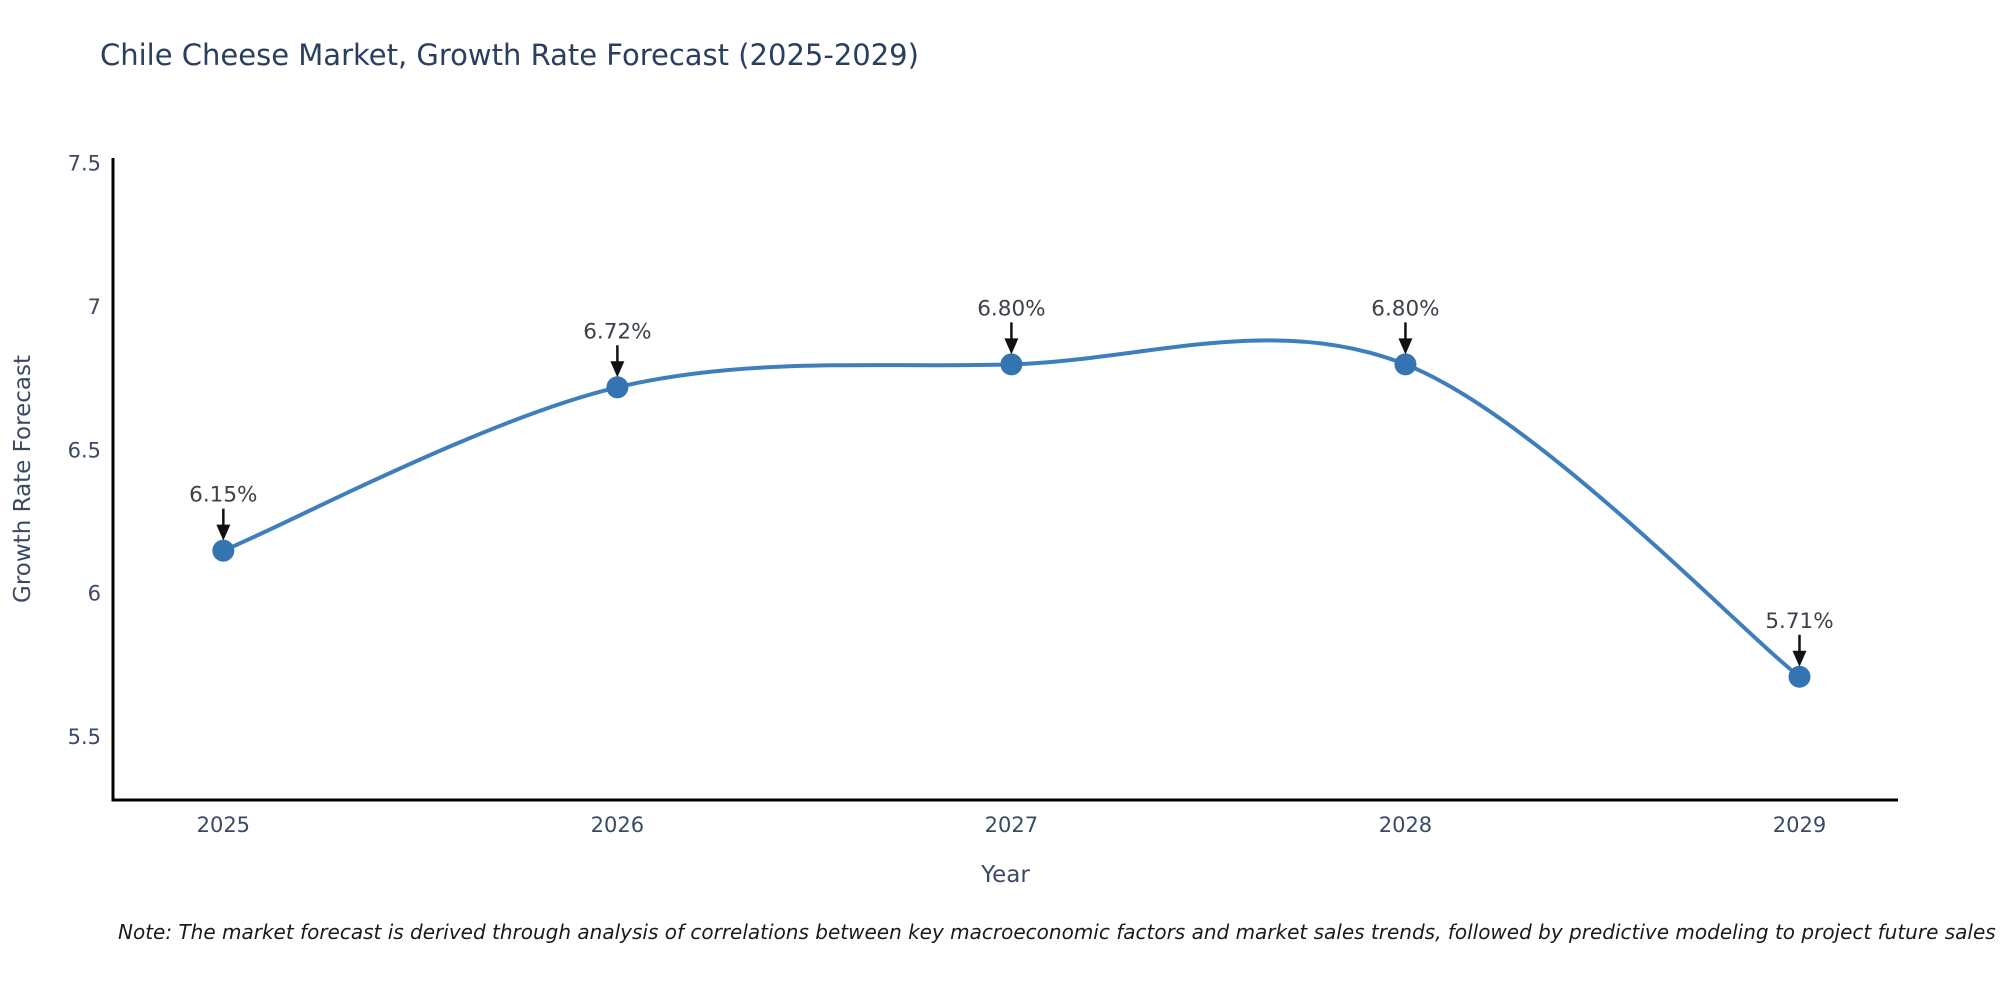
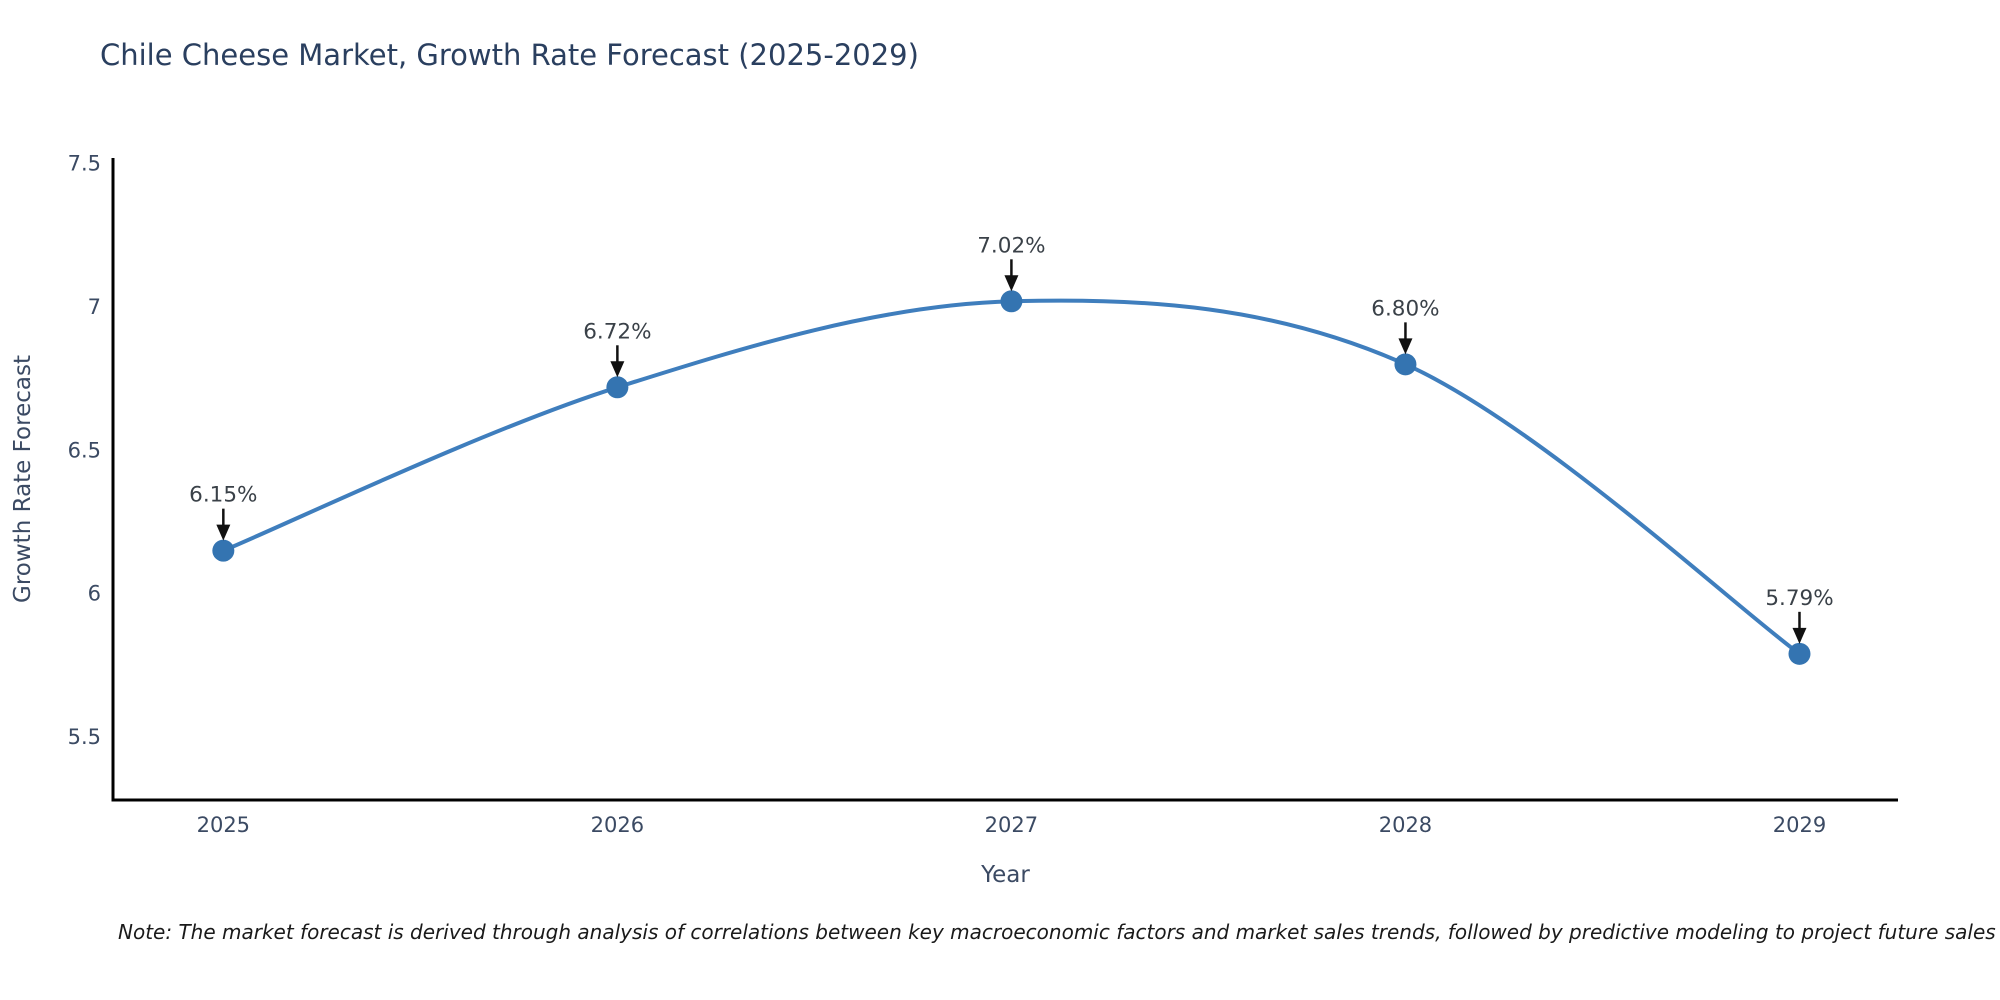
2027: 6.80% -> 7.02%
2029: 5.71% -> 5.79%
